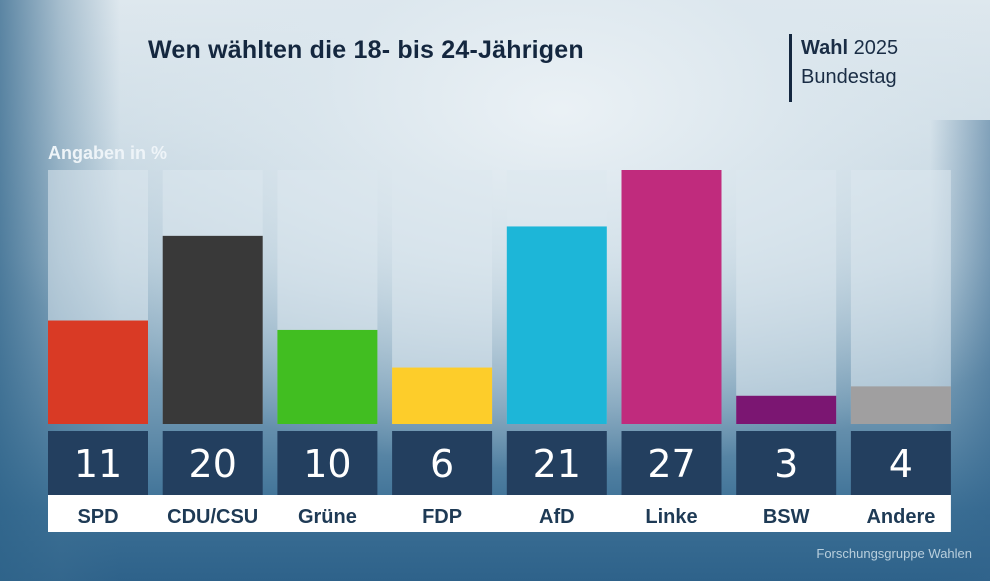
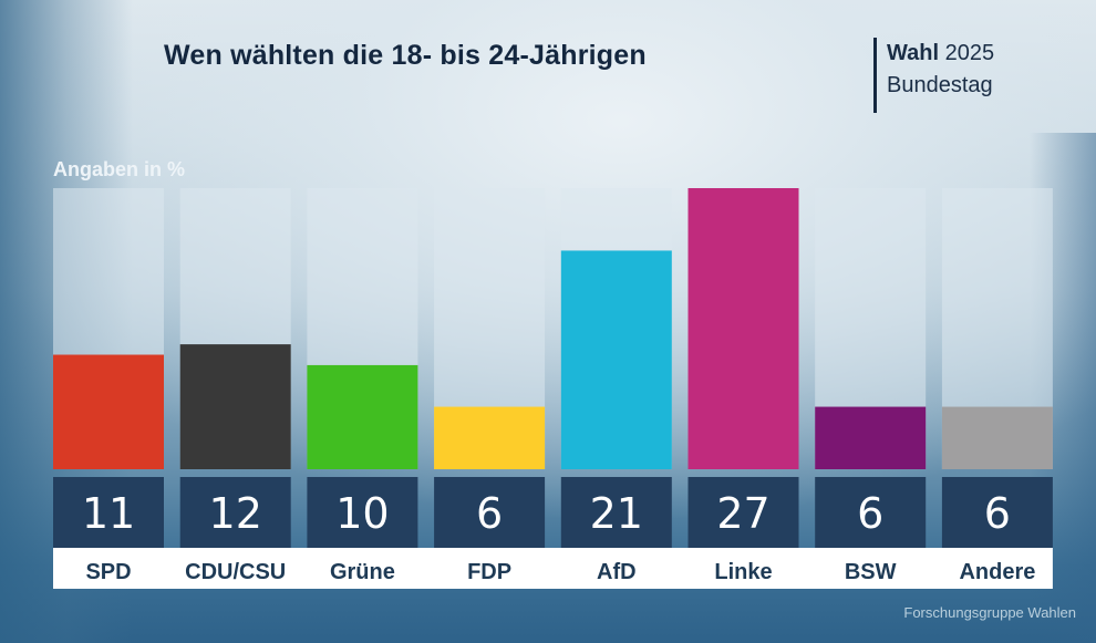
CDU/CSU: 20 -> 12
BSW: 3 -> 6
Andere: 4 -> 6
